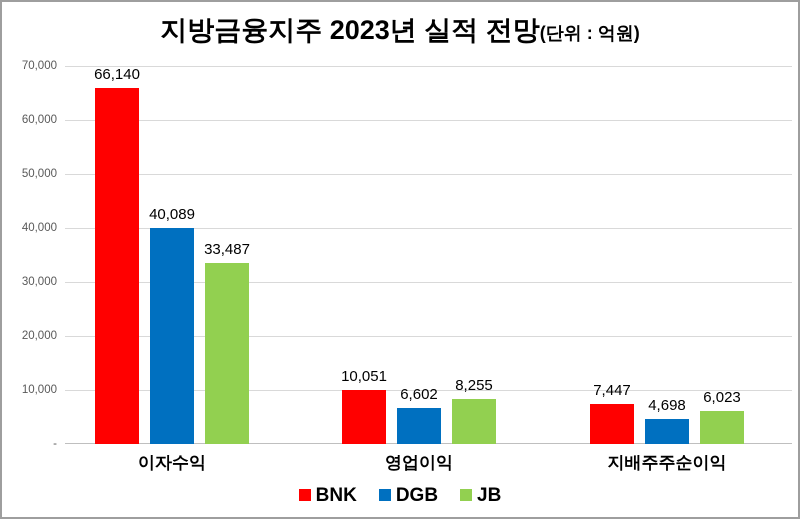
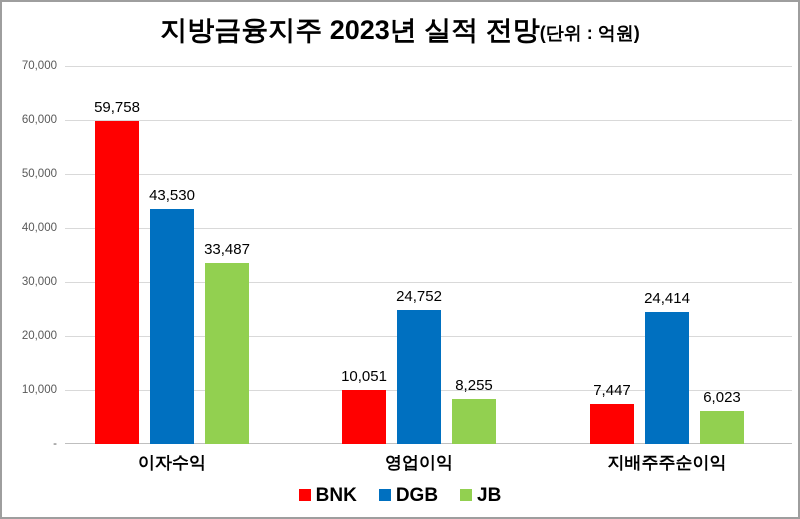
BNK/이자수익: 66,140 -> 59,758
DGB/이자수익: 40,089 -> 43,530
DGB/영업이익: 6,602 -> 24,752
DGB/지배주주순이익: 4,698 -> 24,414
